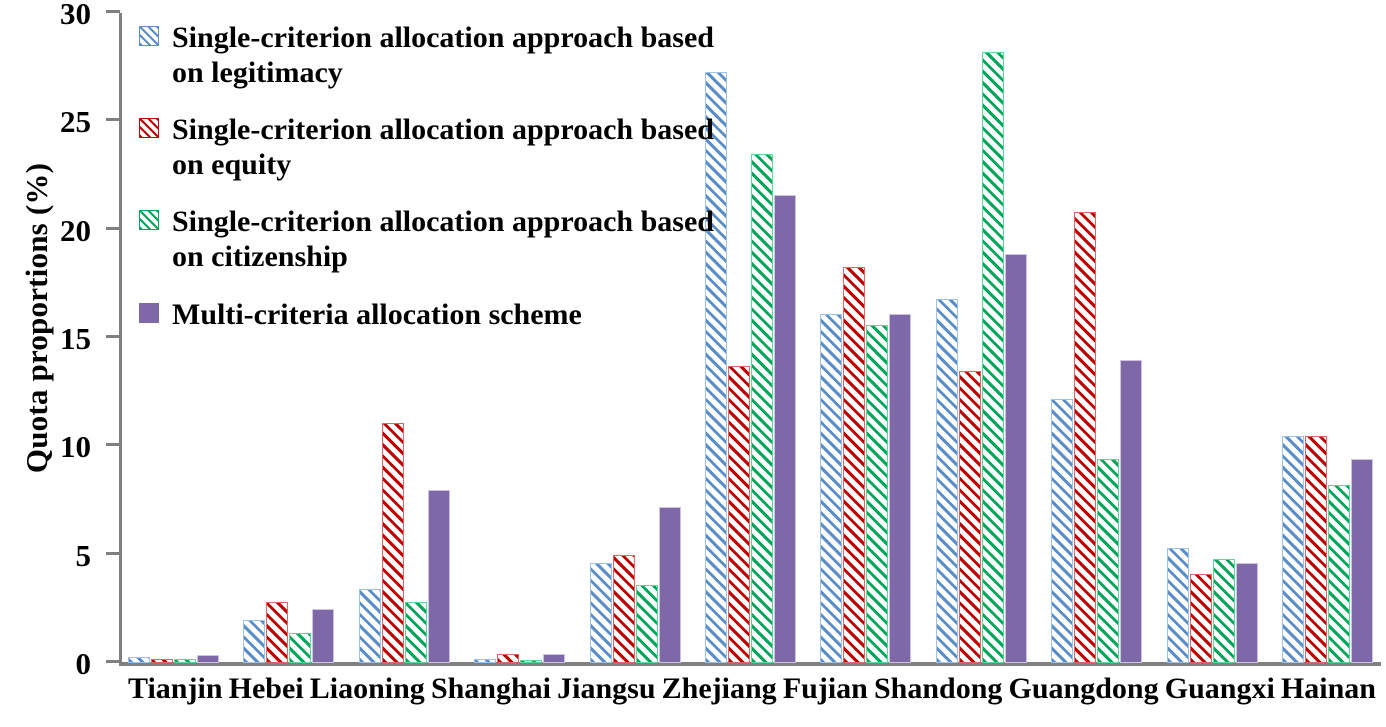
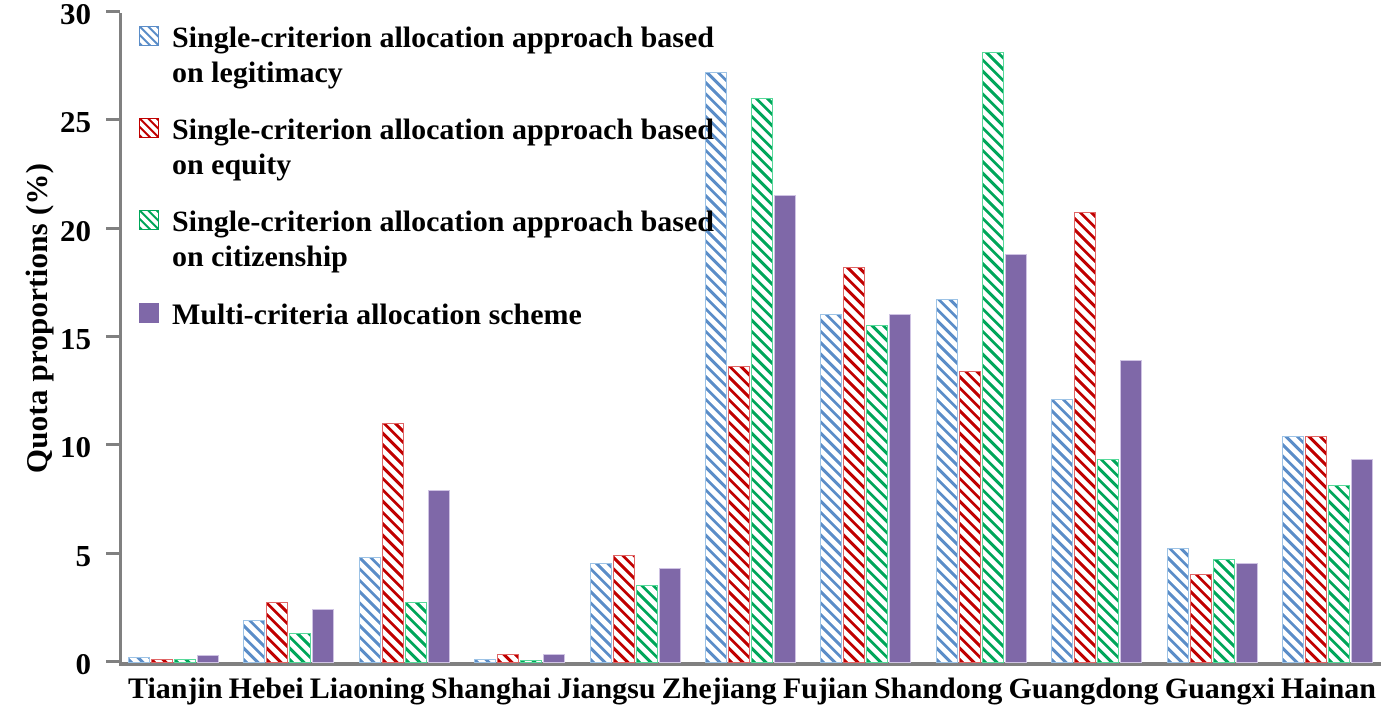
Single-criterion allocation approach based on legitimacy/Liaoning: 3.4 -> 4.9
Multi-criteria allocation scheme/Jiangsu: 7.2 -> 4.4
Single-criterion allocation approach based on citizenship/Zhejiang: 23.5 -> 26.1
